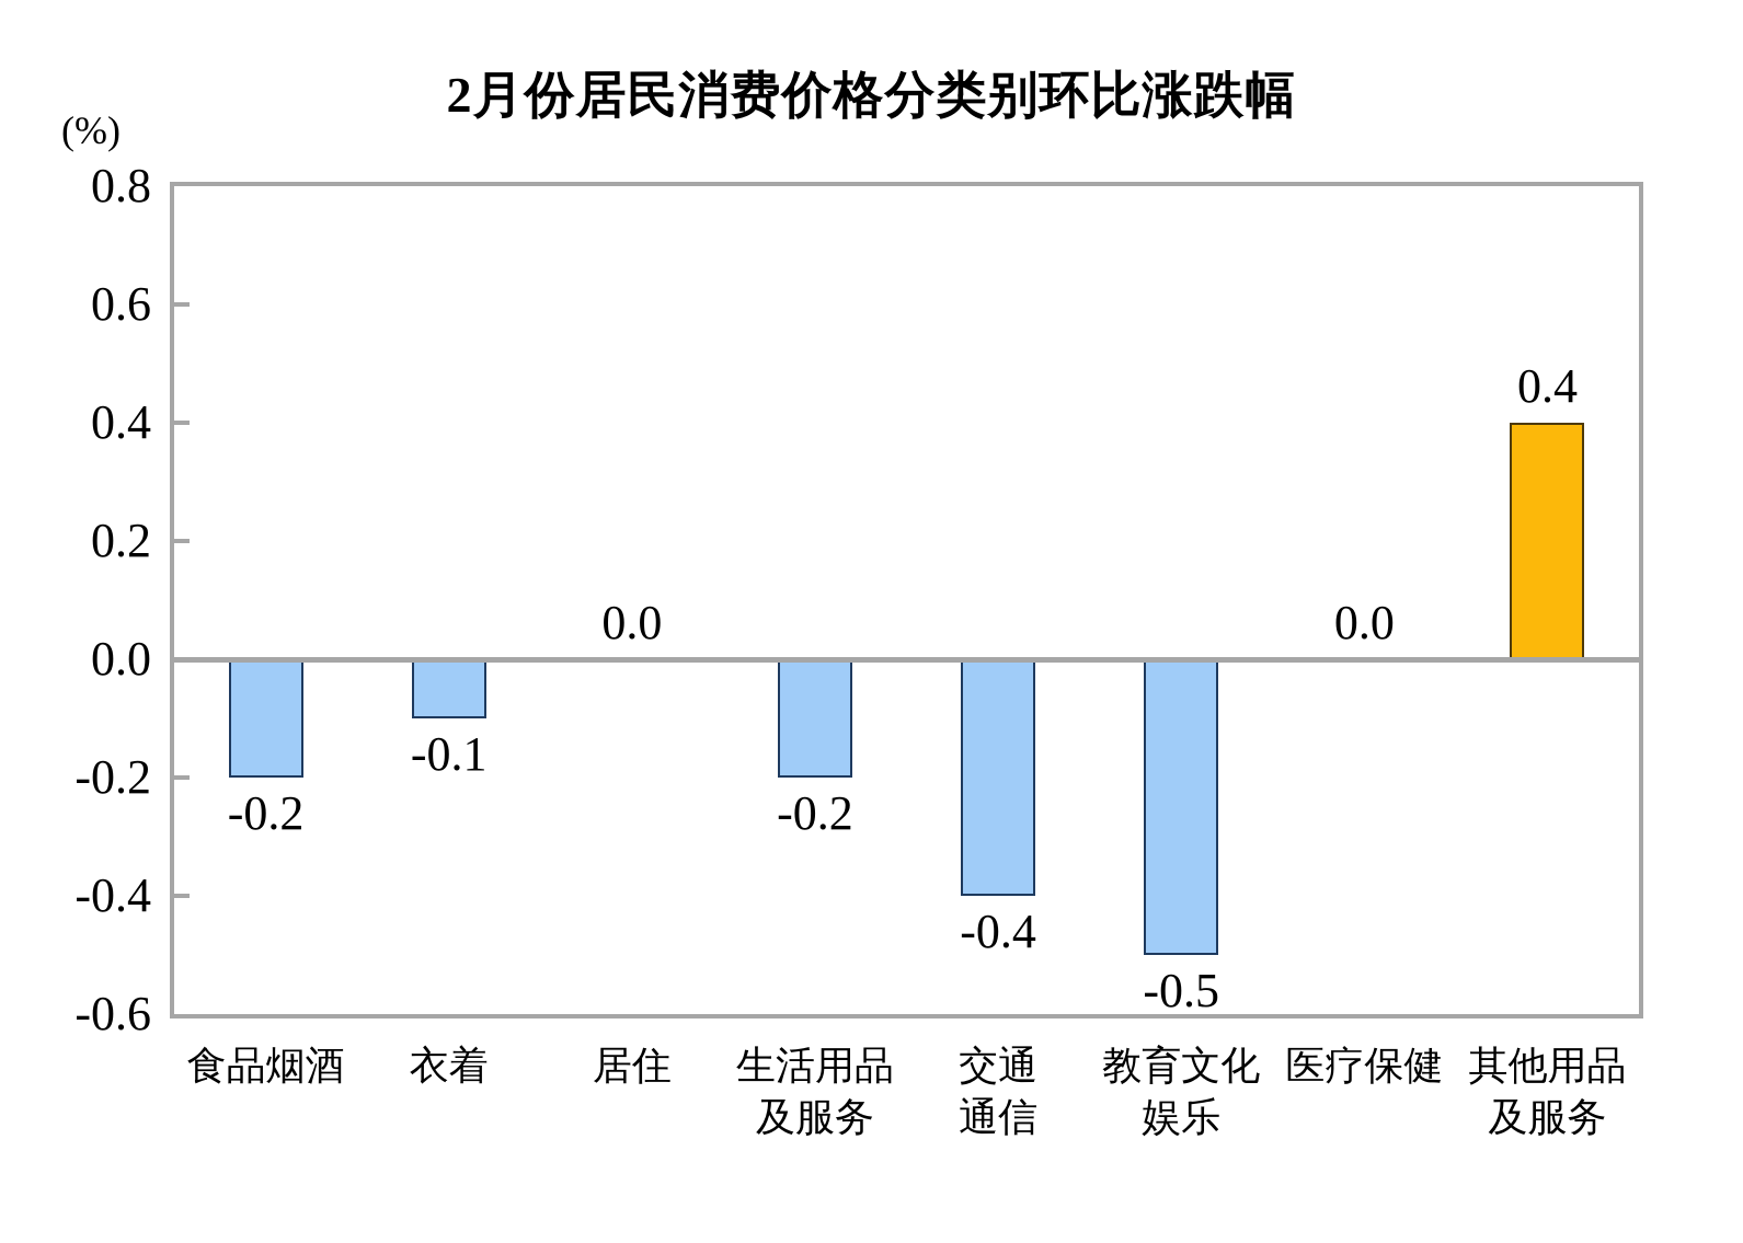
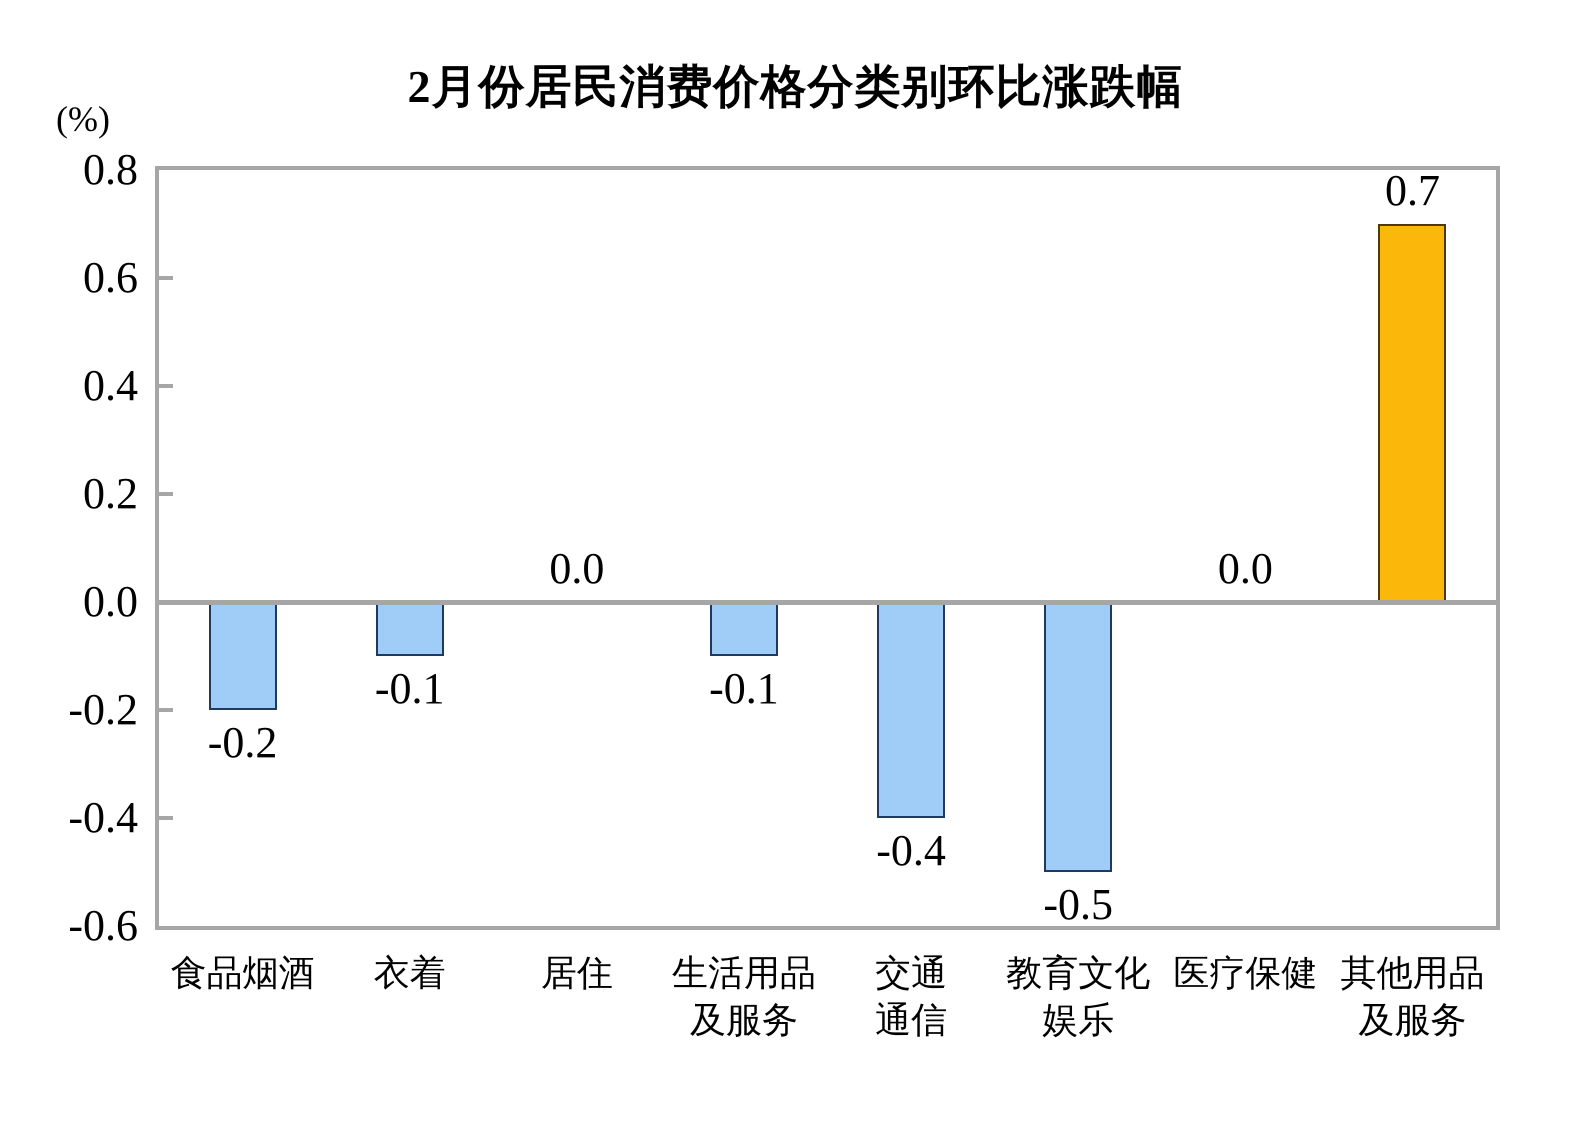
生活用品及服务: -0.2 -> -0.1
其他用品及服务: 0.4 -> 0.7
